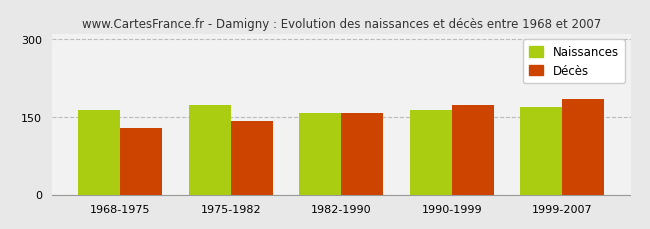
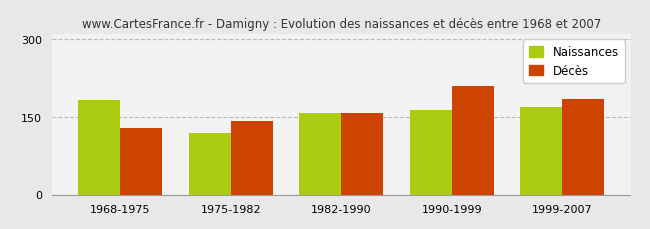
Naissances/1968-1975: 162 -> 182
Naissances/1975-1982: 172 -> 118
Décès/1990-1999: 172 -> 208
